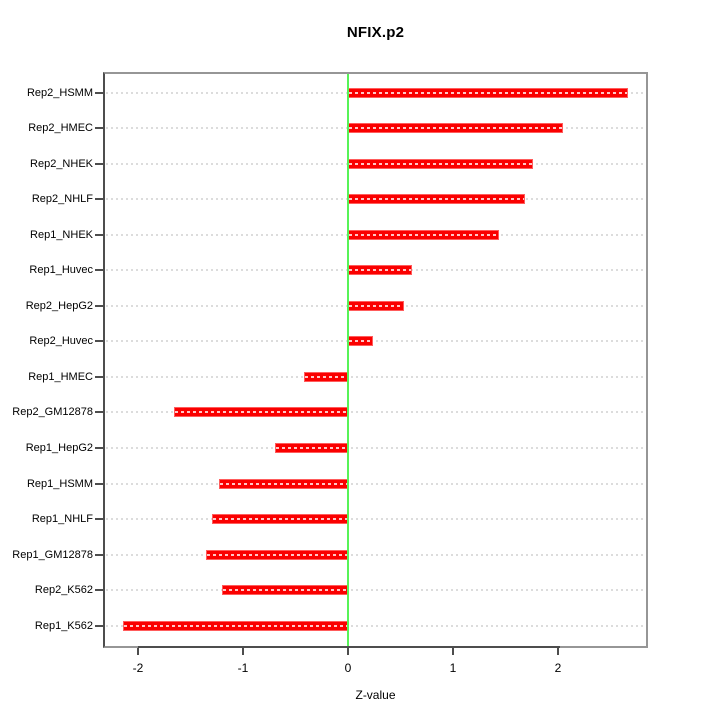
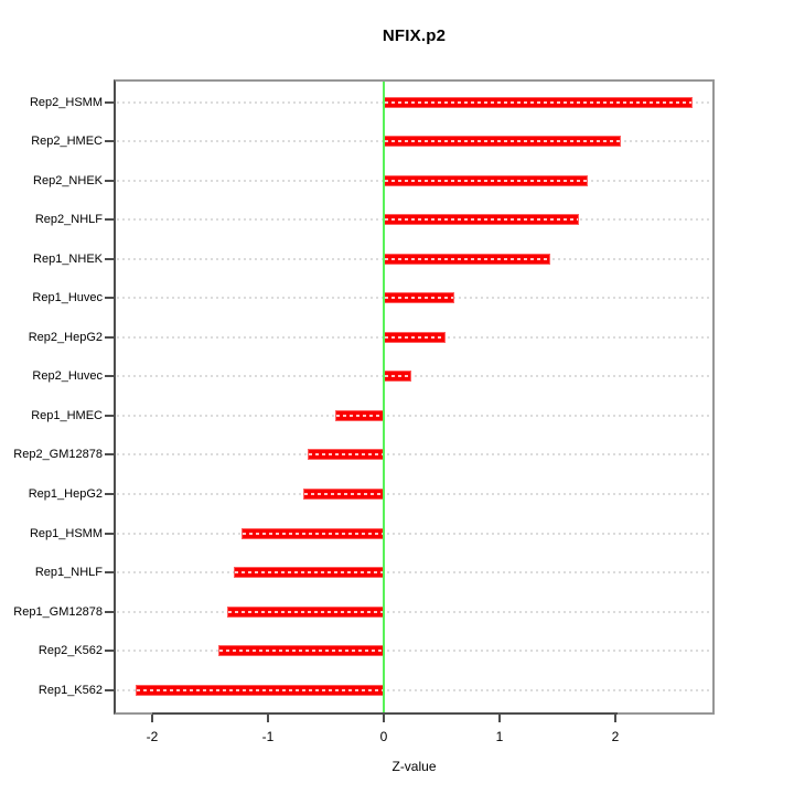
Rep2_GM12878: -1.66 -> -0.66
Rep2_K562: -1.20 -> -1.43
